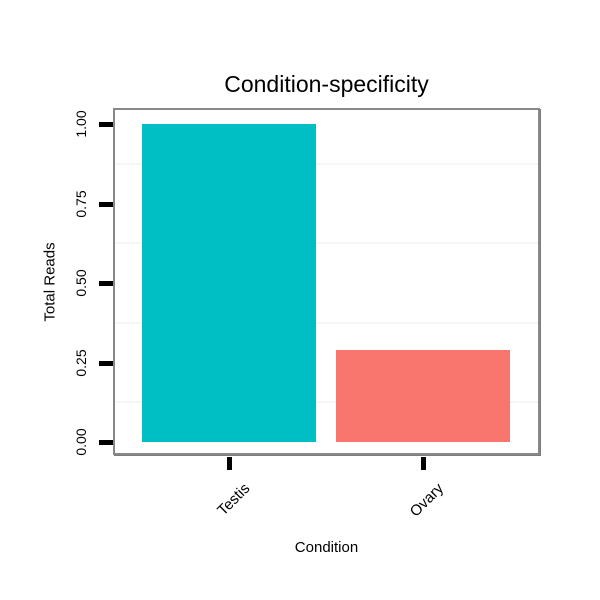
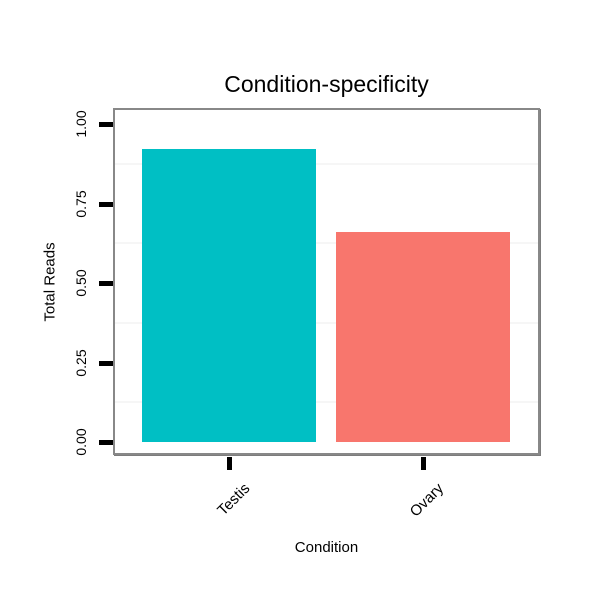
Testis: 1.00 -> 0.92
Ovary: 0.29 -> 0.66
